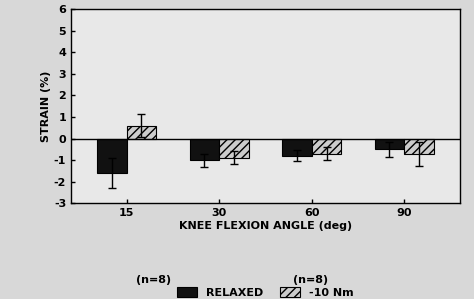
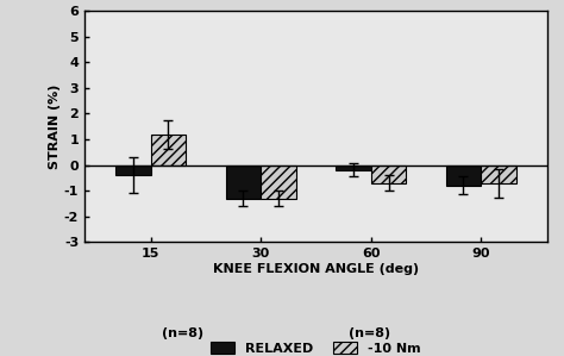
RELAXED/15: -1.6 -> -0.4
-10 Nm/15: 0.6 -> 1.2
RELAXED/30: -1.0 -> -1.3
-10 Nm/30: -0.9 -> -1.3
RELAXED/60: -0.8 -> -0.2
RELAXED/90: -0.5 -> -0.8
